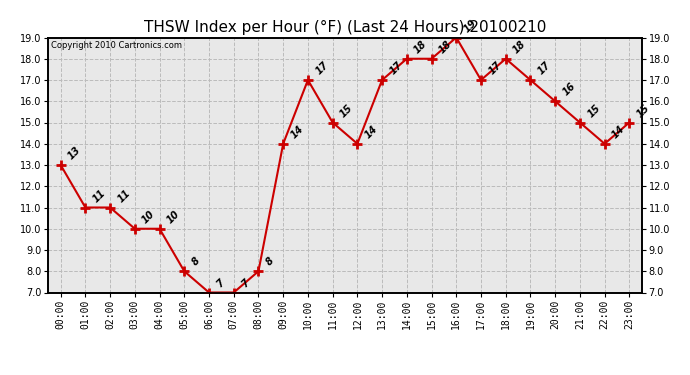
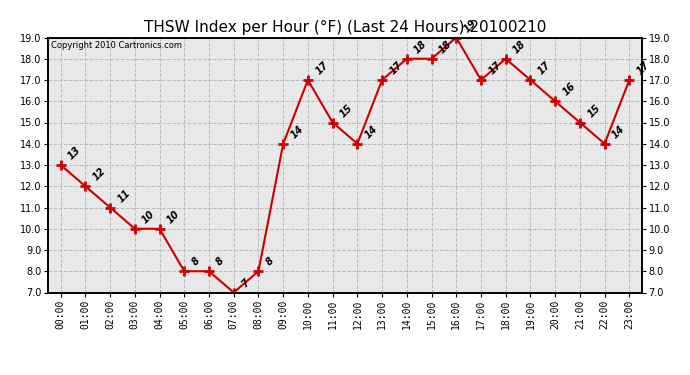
01:00: 11 -> 12
06:00: 7 -> 8
23:00: 15 -> 17
